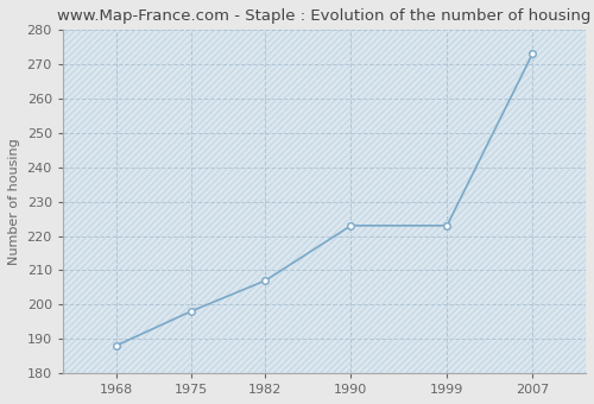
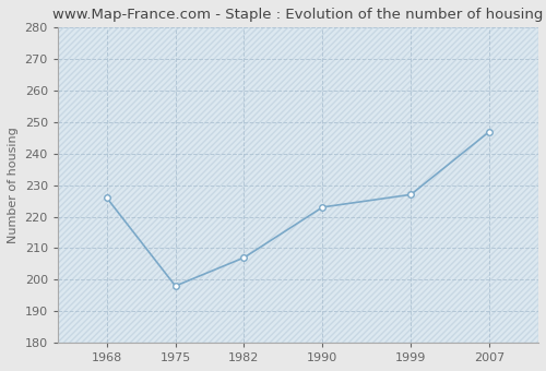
1968: 188 -> 226
1999: 223 -> 227
2007: 273 -> 247
